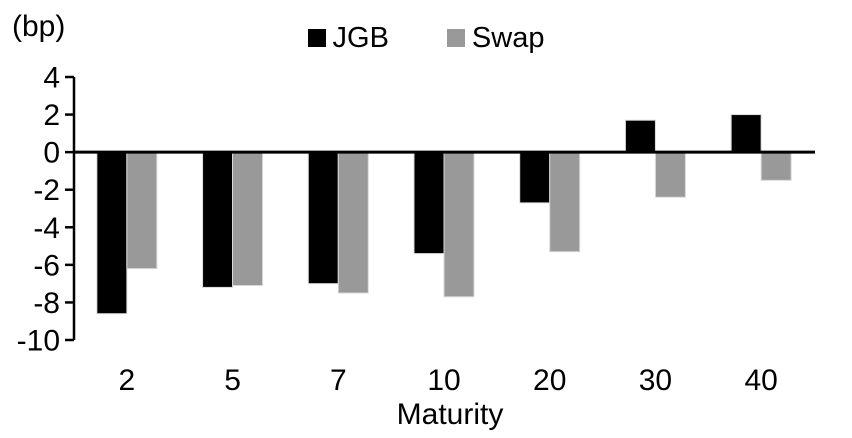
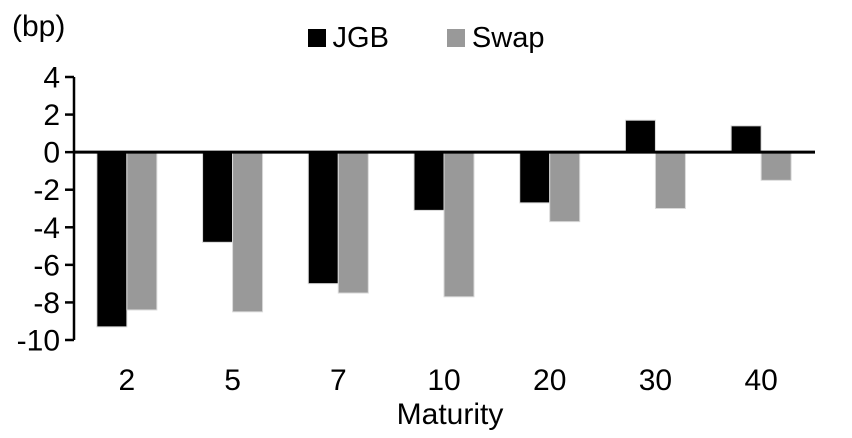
JGB/2: -8.6 -> -9.3
Swap/2: -6.2 -> -8.4
JGB/5: -7.2 -> -4.8
Swap/5: -7.1 -> -8.5
JGB/10: -5.4 -> -3.1
Swap/20: -5.3 -> -3.7
Swap/30: -2.4 -> -3.0
JGB/40: 2.0 -> 1.4
